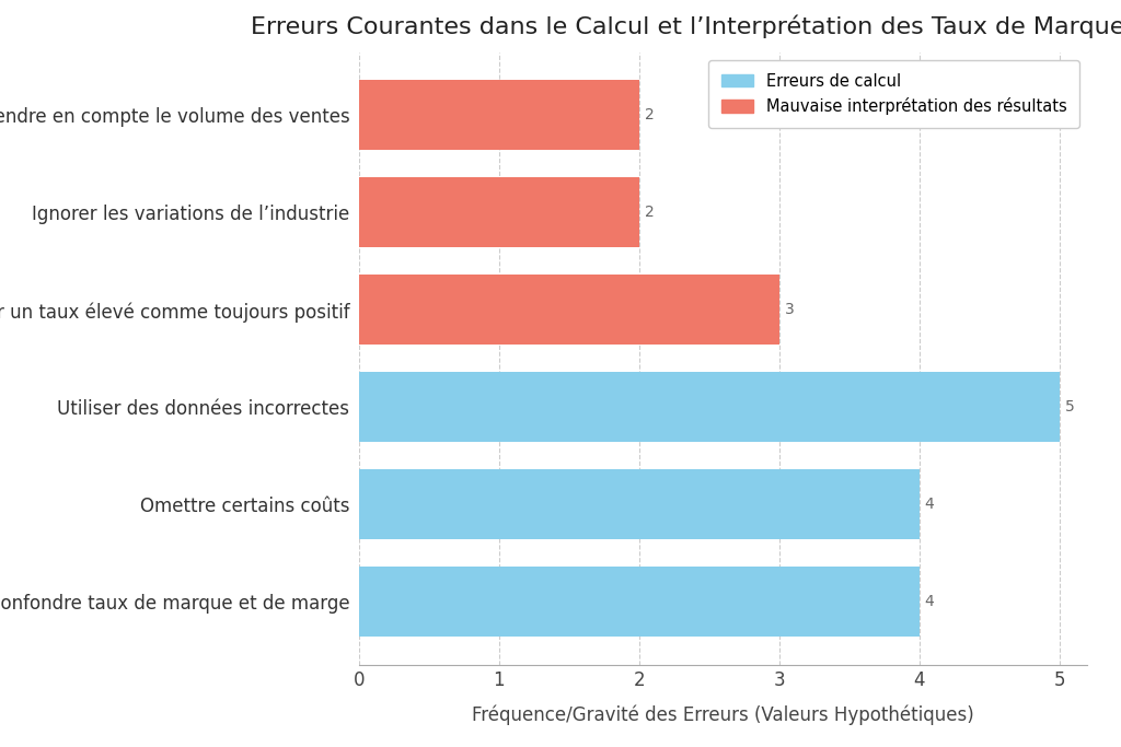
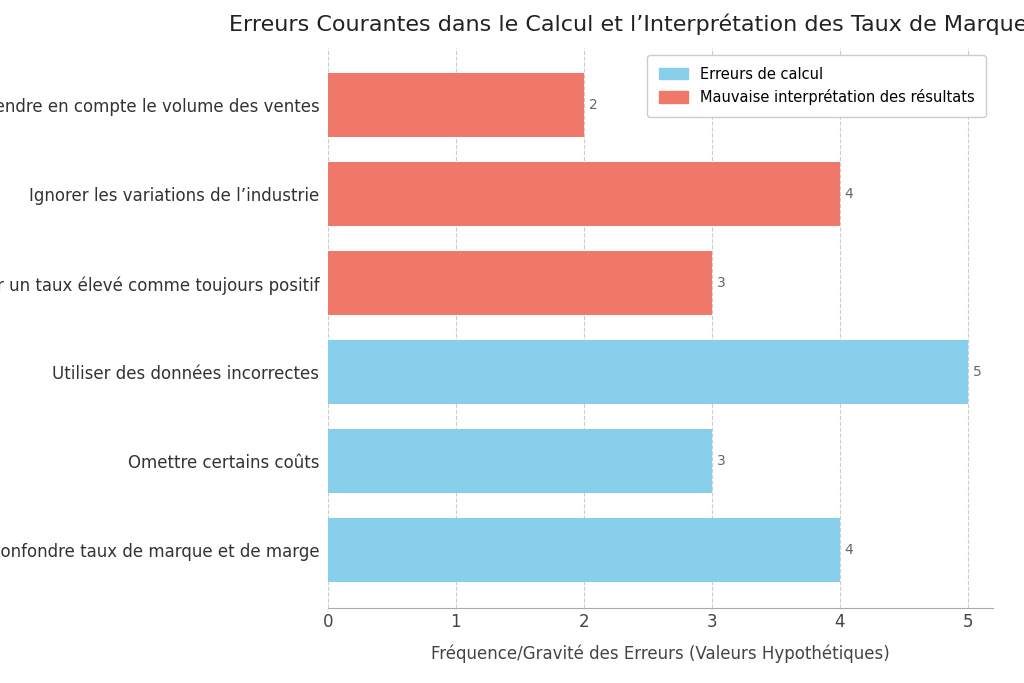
Ignorer les variations de l’industrie: 2 -> 4
Omettre certains coûts: 4 -> 3
